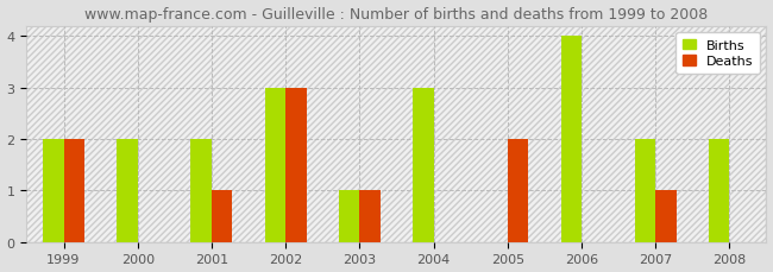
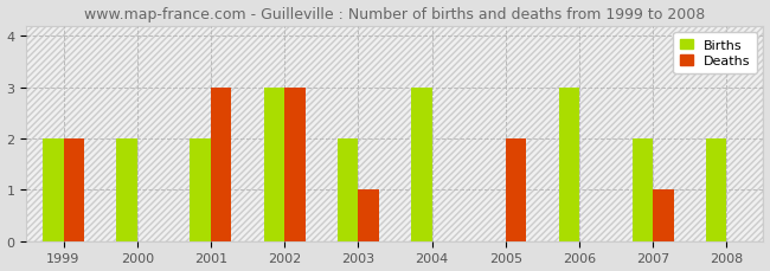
Deaths/2001: 1 -> 3
Births/2003: 1 -> 2
Births/2006: 4 -> 3
